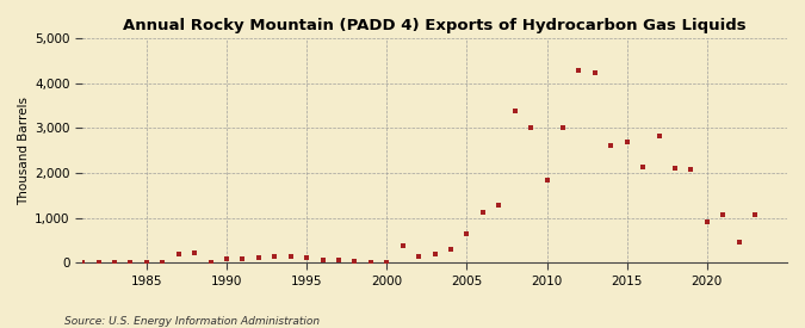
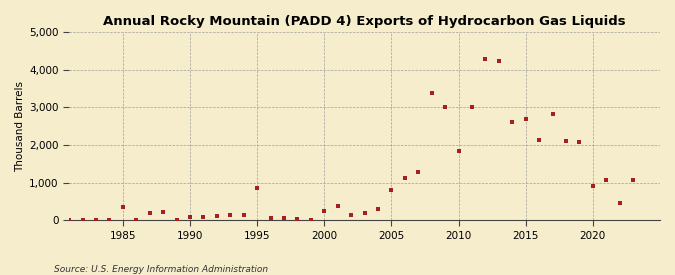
1985: 20 -> 350
1995: 120 -> 850
2000: 0 -> 250
2005: 640 -> 800
